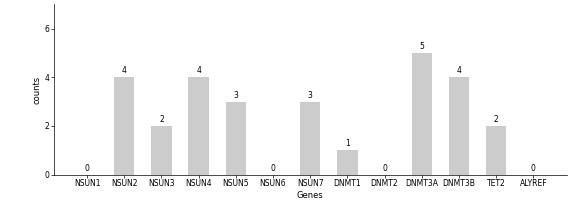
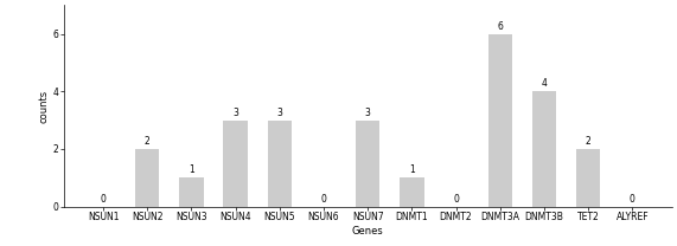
NSUN2: 4 -> 2
NSUN3: 2 -> 1
NSUN4: 4 -> 3
DNMT3A: 5 -> 6
